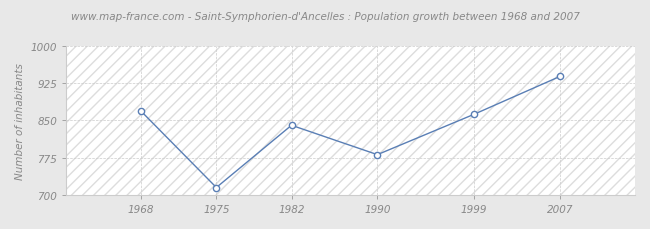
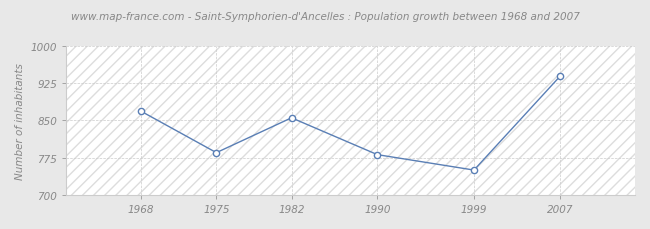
1975: 715 -> 785
1982: 840 -> 855
1999: 862 -> 750
